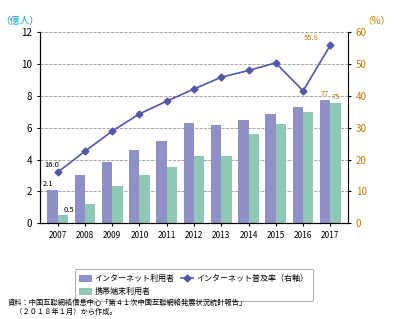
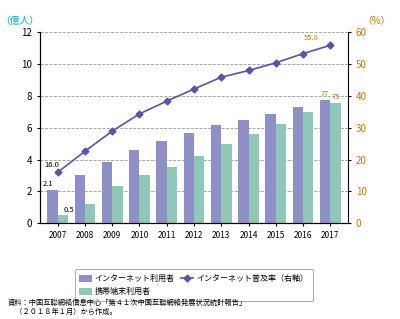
インターネット利用者/2012: 6.3 -> 5.6
携帯端末利用者/2013: 4.2 -> 5.0
インターネット普及率（右軸）/2016: 41.5 -> 53.2
